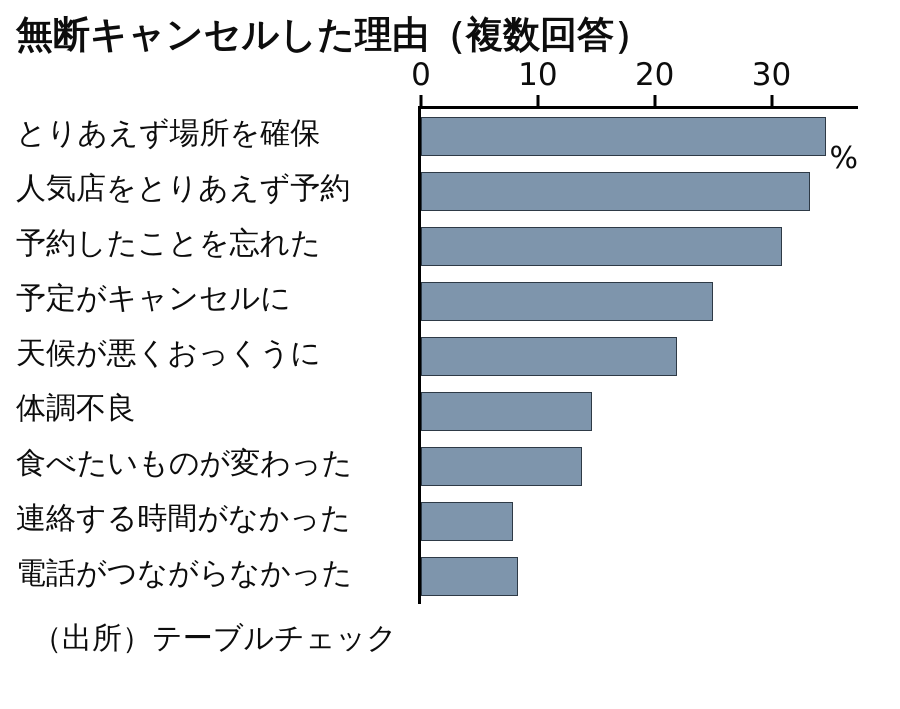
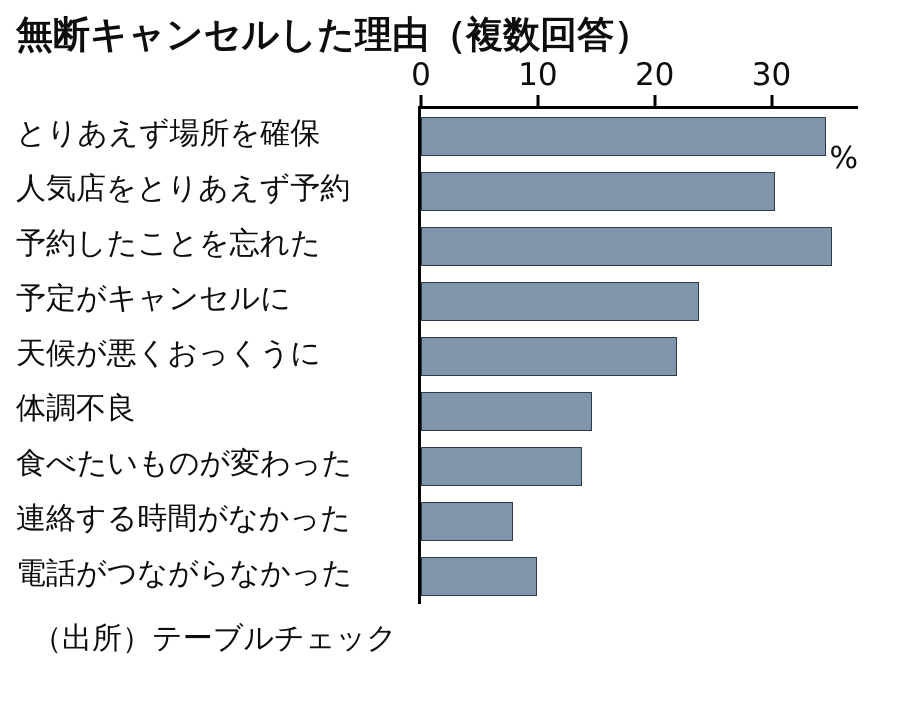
人気店をとりあえず予約: 33.3 -> 30.3
予約したことを忘れた: 30.9 -> 35.2
予定がキャンセルに: 25.0 -> 23.8
電話がつながらなかった: 8.3 -> 9.9
